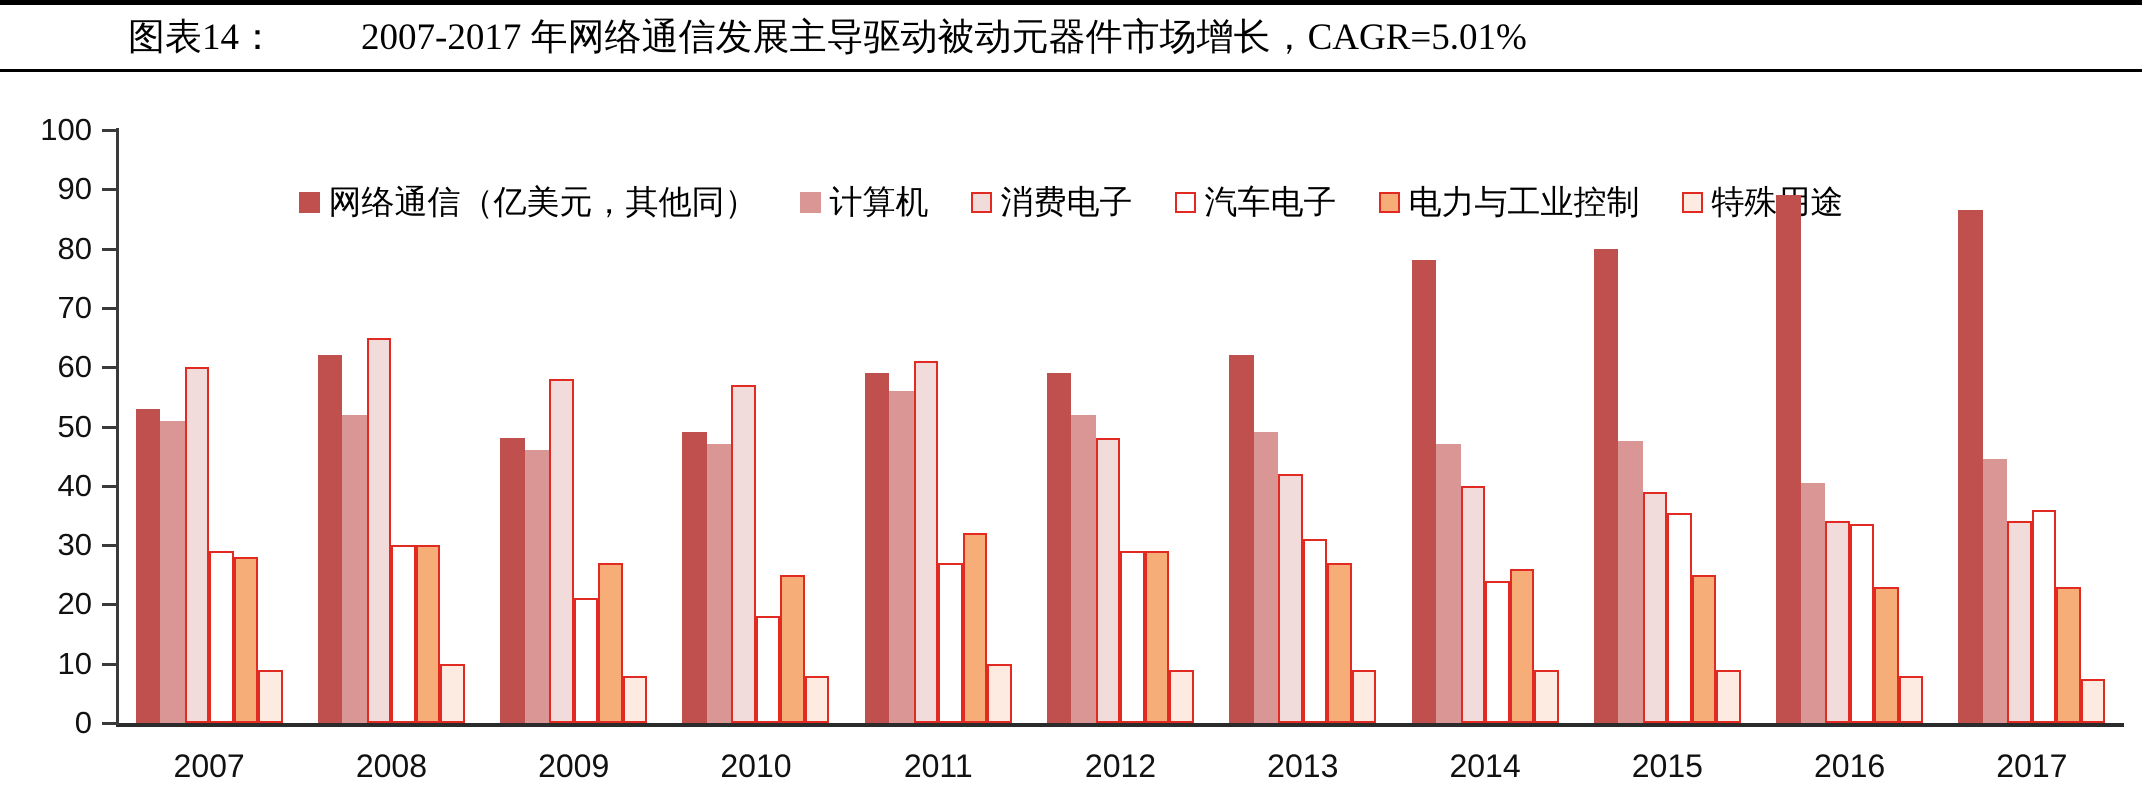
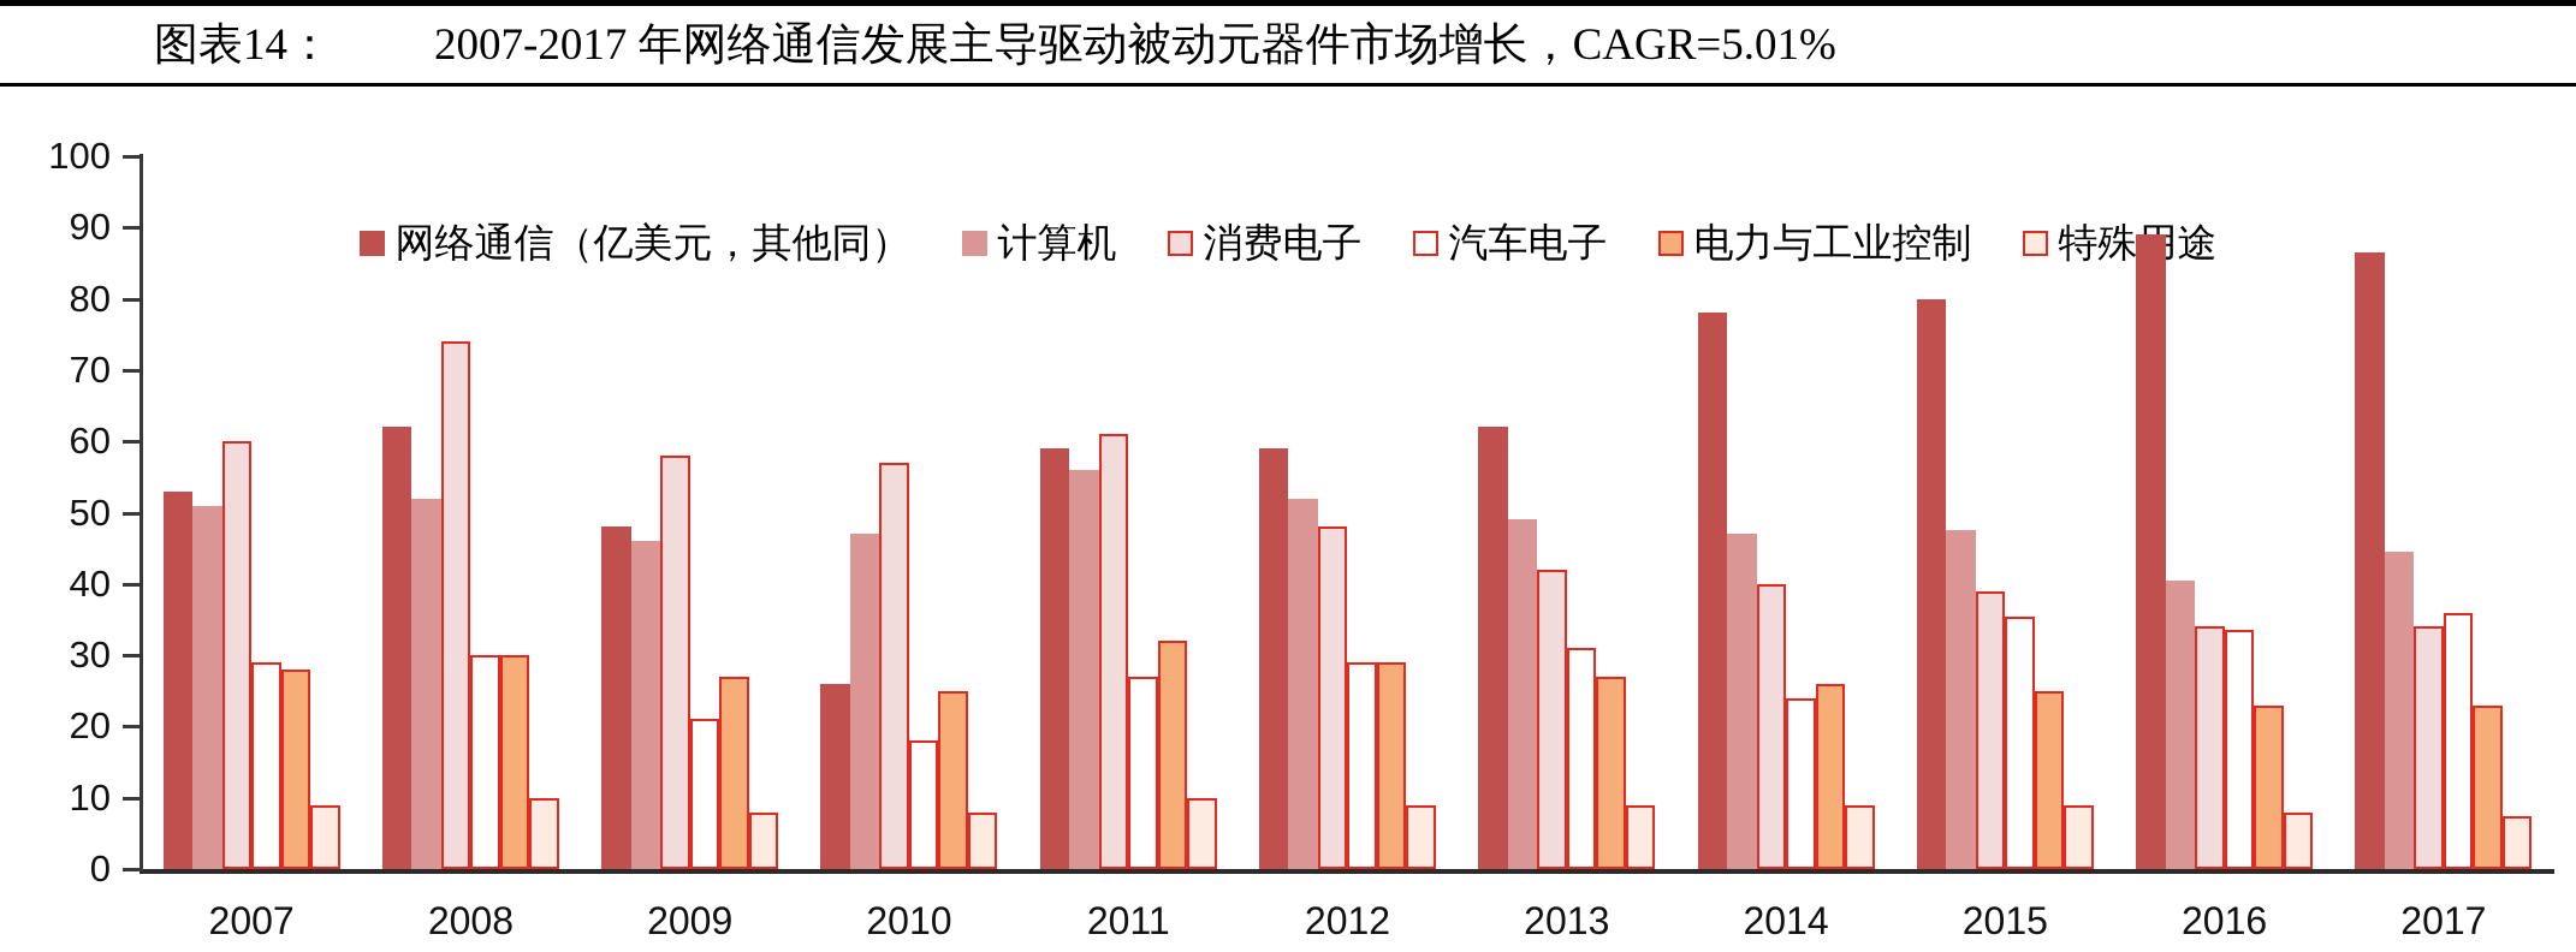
消费电子/2008: 65 -> 74
网络通信（亿美元，其他同）/2010: 49 -> 26
